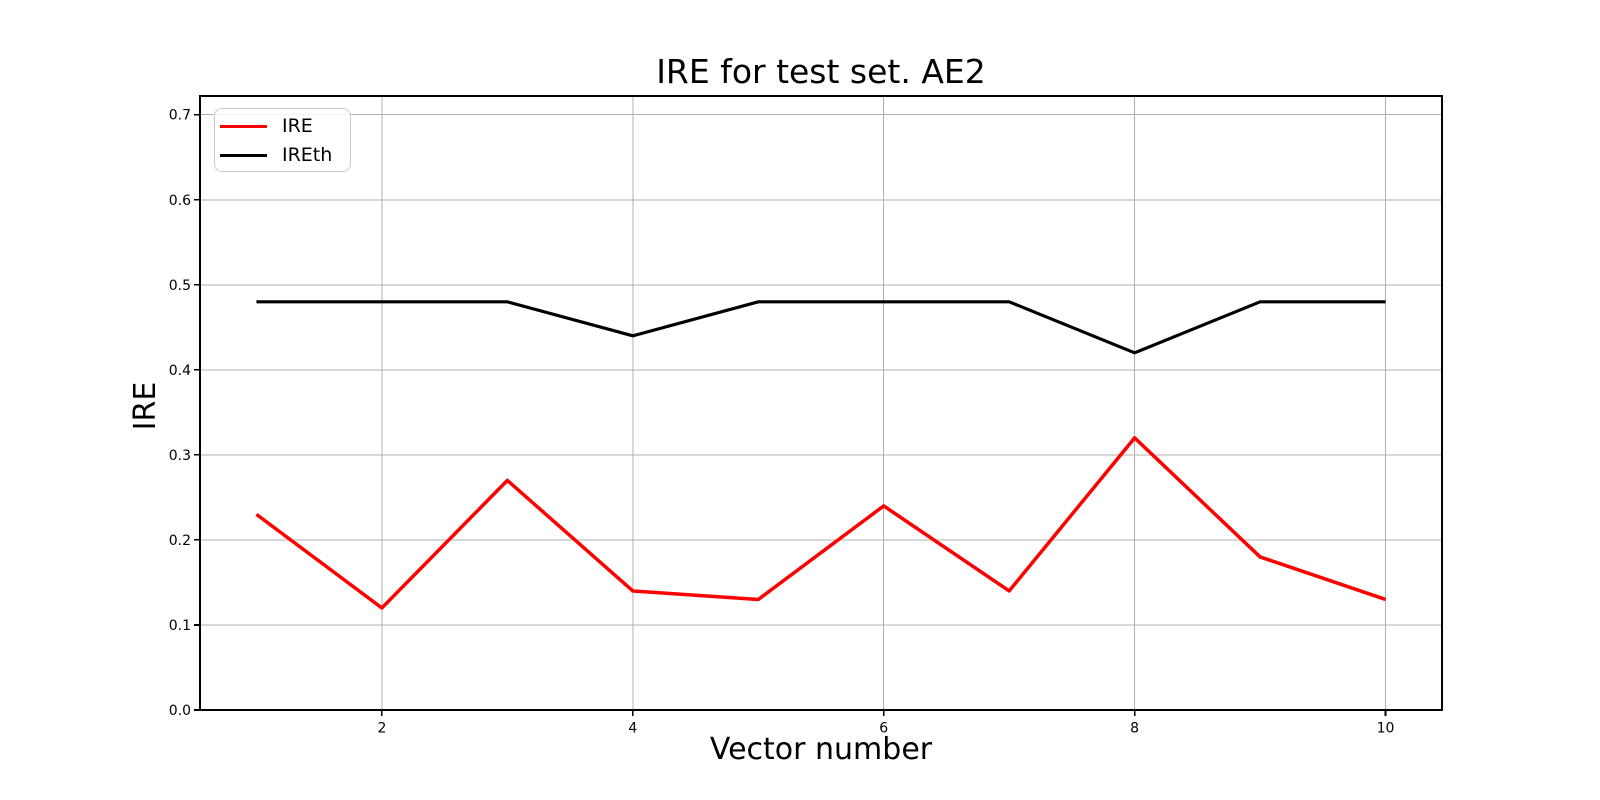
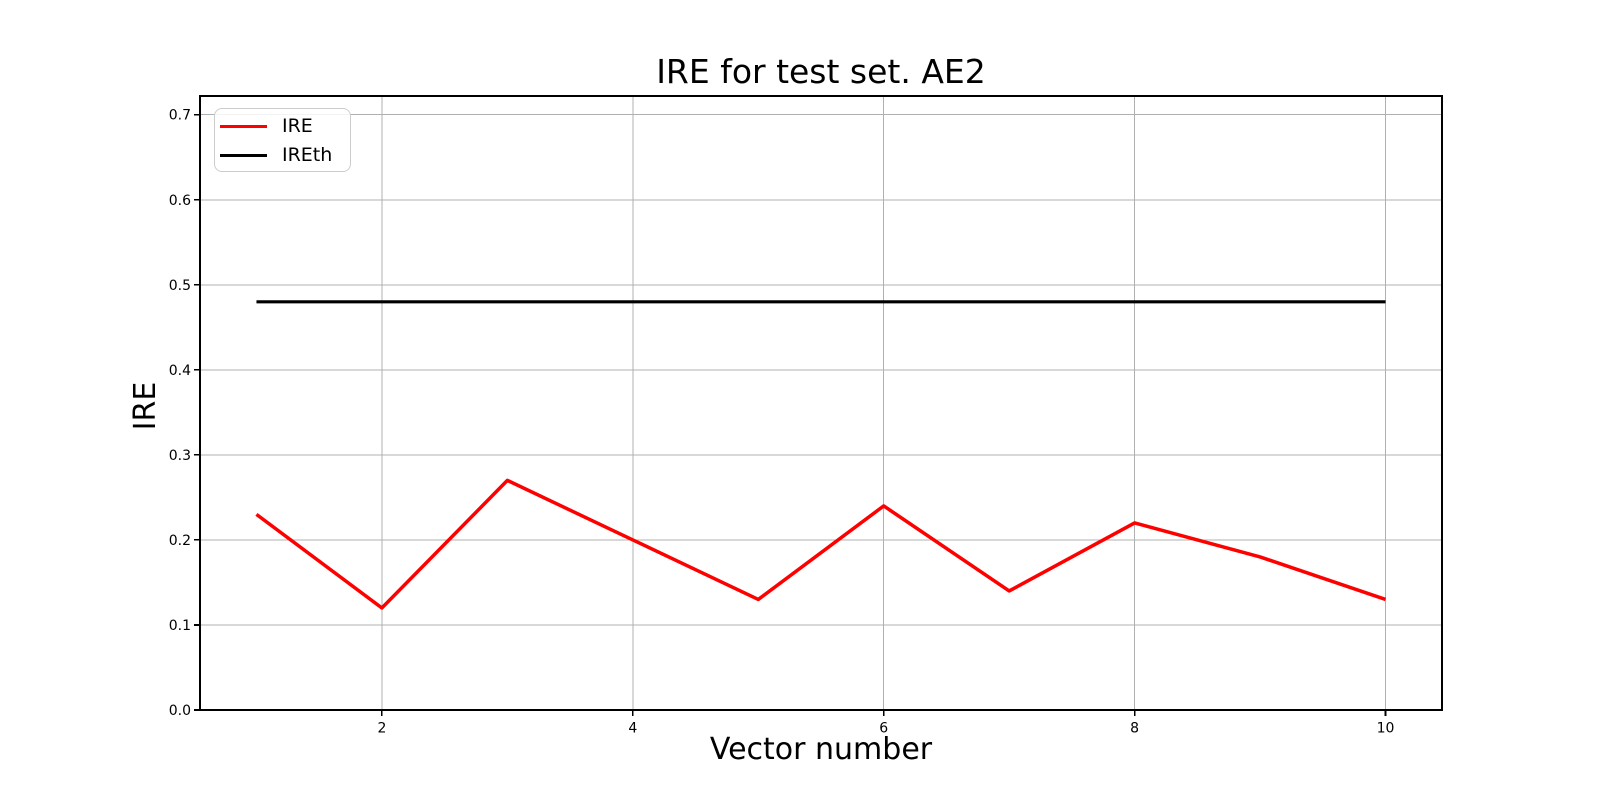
IRE/4: 0.14 -> 0.20
IREth/4: 0.44 -> 0.48
IRE/8: 0.32 -> 0.22
IREth/8: 0.42 -> 0.48
